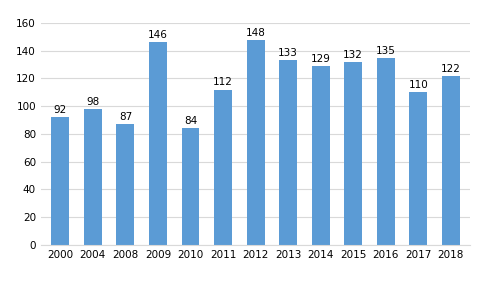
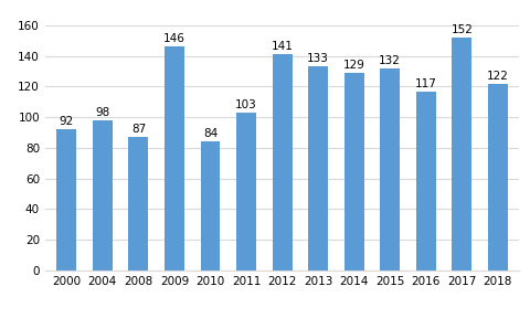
2011: 112 -> 103
2012: 148 -> 141
2016: 135 -> 117
2017: 110 -> 152
